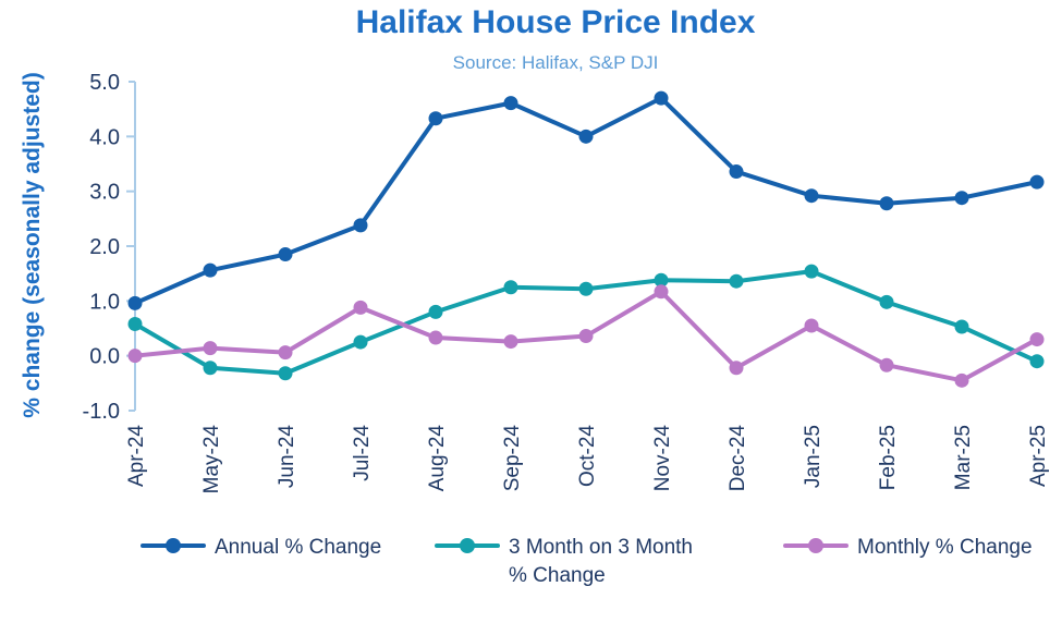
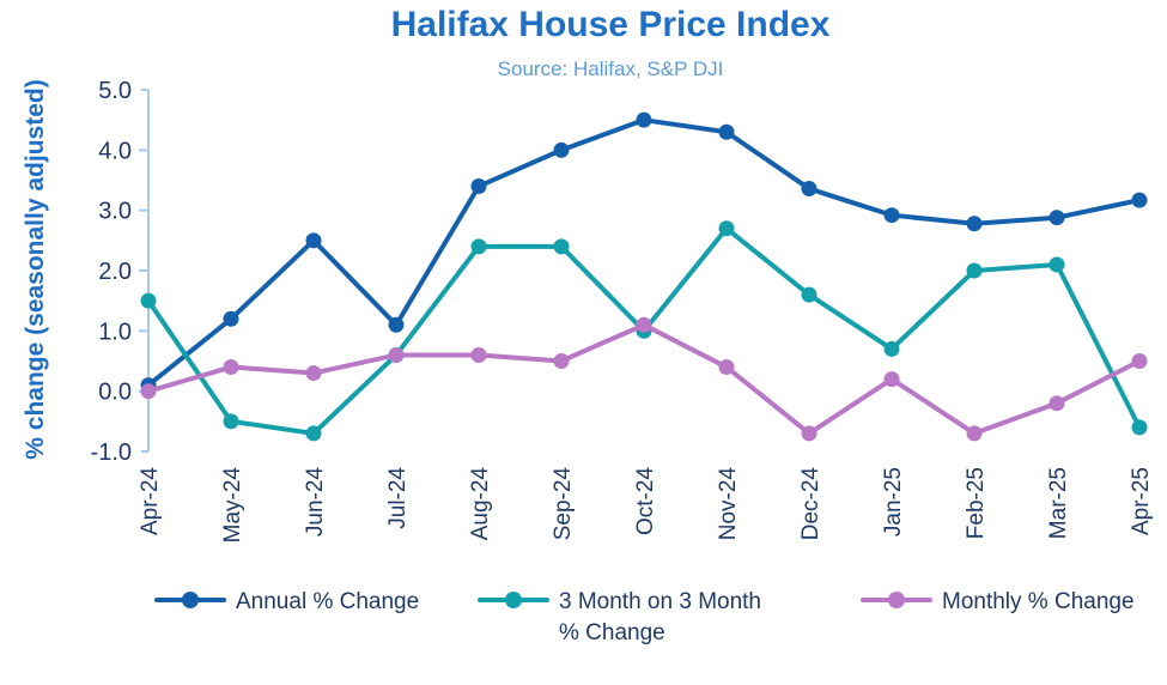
Annual % Change/Apr-24: 1.0 -> 0.1
3 Month on 3 Month % Change/Apr-24: 0.6 -> 1.5
Annual % Change/May-24: 1.6 -> 1.2
3 Month on 3 Month % Change/May-24: -0.2 -> -0.5
Monthly % Change/May-24: 0.1 -> 0.4
Annual % Change/Jun-24: 1.9 -> 2.5
3 Month on 3 Month % Change/Jun-24: -0.3 -> -0.7
Monthly % Change/Jun-24: 0.1 -> 0.3
Annual % Change/Jul-24: 2.4 -> 1.1
3 Month on 3 Month % Change/Jul-24: 0.2 -> 0.6
Monthly % Change/Jul-24: 0.9 -> 0.6
Annual % Change/Aug-24: 4.3 -> 3.4
3 Month on 3 Month % Change/Aug-24: 0.8 -> 2.4
Monthly % Change/Aug-24: 0.3 -> 0.6
Annual % Change/Sep-24: 4.6 -> 4.0
3 Month on 3 Month % Change/Sep-24: 1.2 -> 2.4
Monthly % Change/Sep-24: 0.3 -> 0.5
Annual % Change/Oct-24: 4.0 -> 4.5
3 Month on 3 Month % Change/Oct-24: 1.2 -> 1.0
Monthly % Change/Oct-24: 0.4 -> 1.1
Annual % Change/Nov-24: 4.7 -> 4.3
3 Month on 3 Month % Change/Nov-24: 1.4 -> 2.7
Monthly % Change/Nov-24: 1.2 -> 0.4
3 Month on 3 Month % Change/Dec-24: 1.4 -> 1.6
Monthly % Change/Dec-24: -0.2 -> -0.7
3 Month on 3 Month % Change/Jan-25: 1.5 -> 0.7
Monthly % Change/Jan-25: 0.6 -> 0.2
3 Month on 3 Month % Change/Feb-25: 1.0 -> 2.0
Monthly % Change/Feb-25: -0.2 -> -0.7
3 Month on 3 Month % Change/Mar-25: 0.5 -> 2.1
Monthly % Change/Mar-25: -0.5 -> -0.2
3 Month on 3 Month % Change/Apr-25: -0.1 -> -0.6
Monthly % Change/Apr-25: 0.3 -> 0.5
